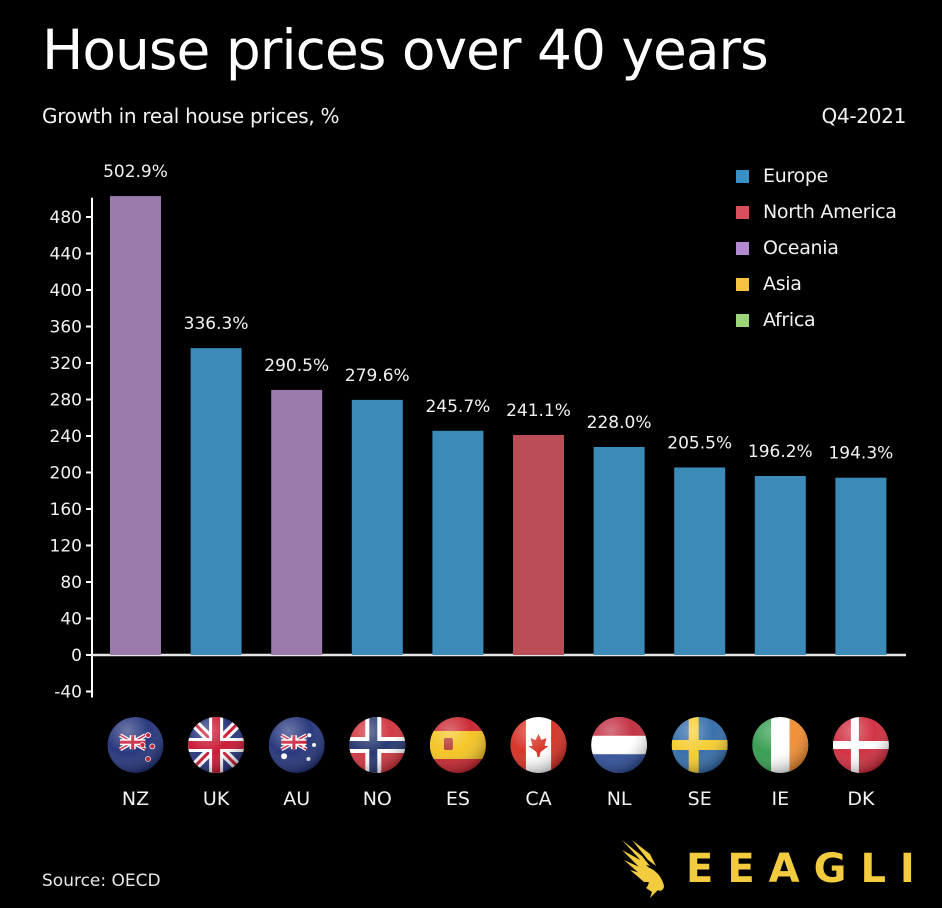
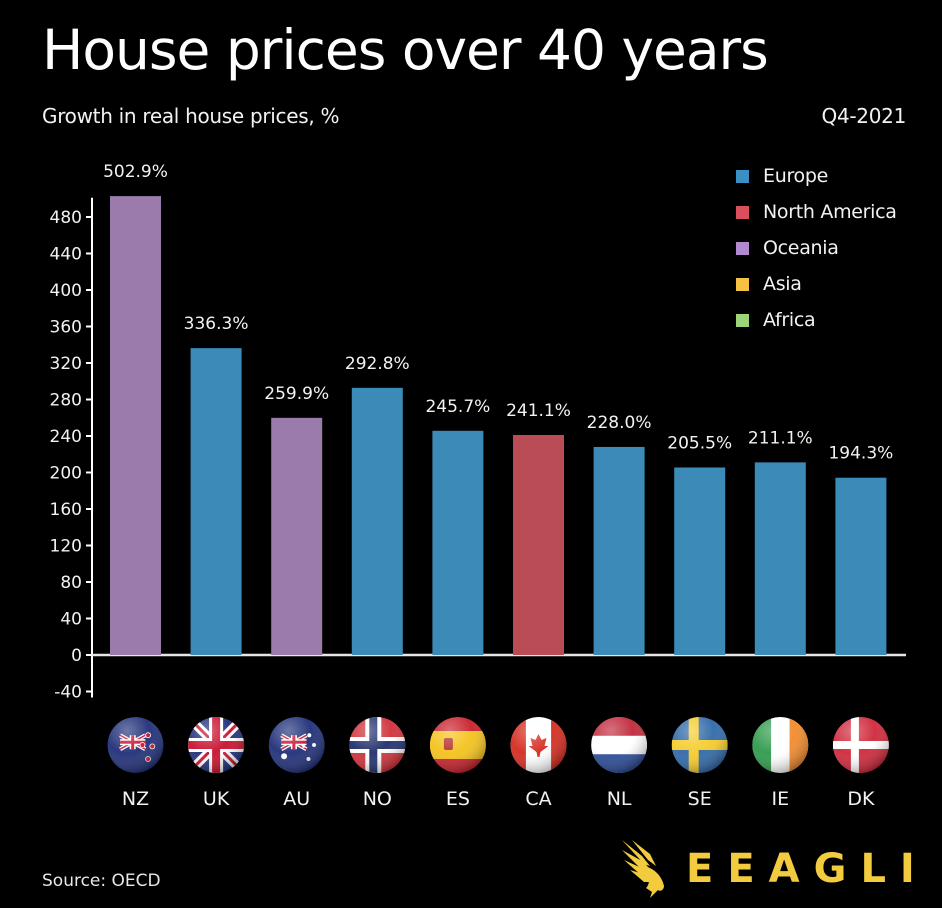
AU: 290.5% -> 259.9%
NO: 279.6% -> 292.8%
IE: 196.2% -> 211.1%
